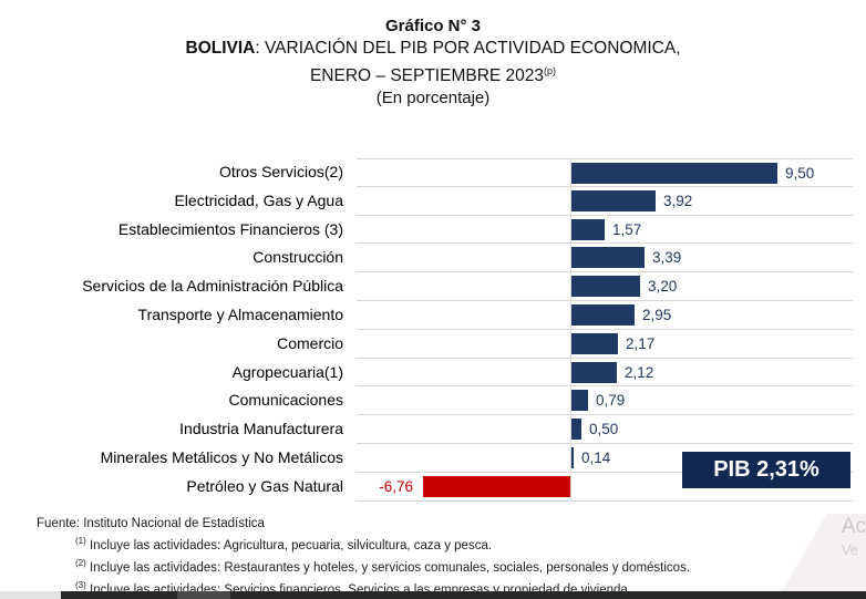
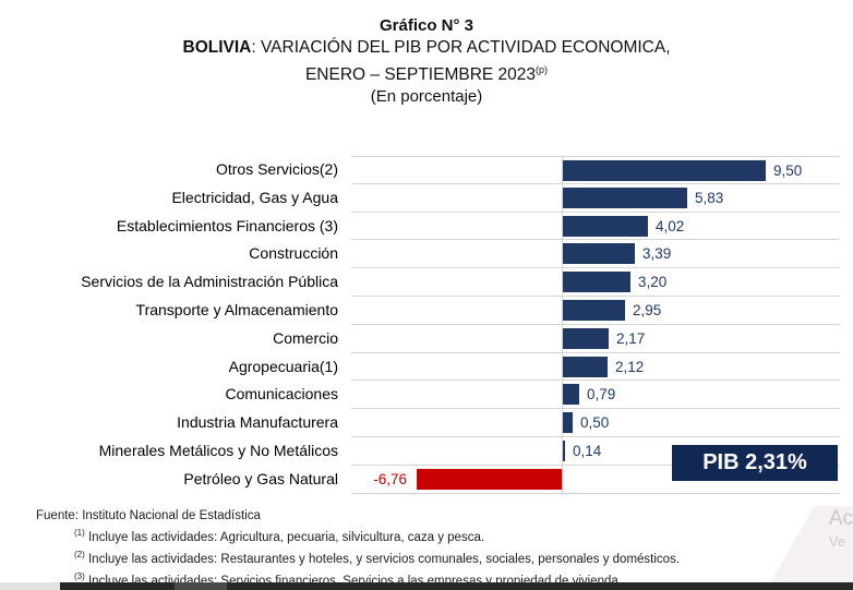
Electricidad, Gas y Agua: 3,92 -> 5,83
Establecimientos Financieros (3): 1,57 -> 4,02
